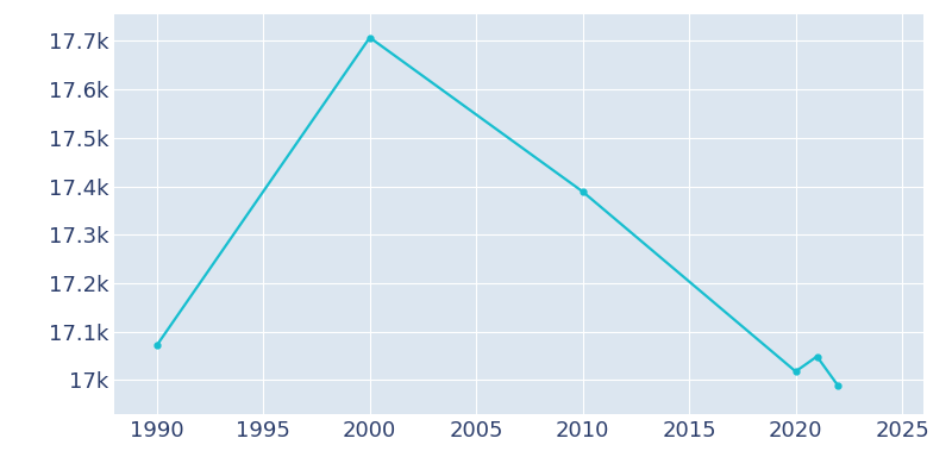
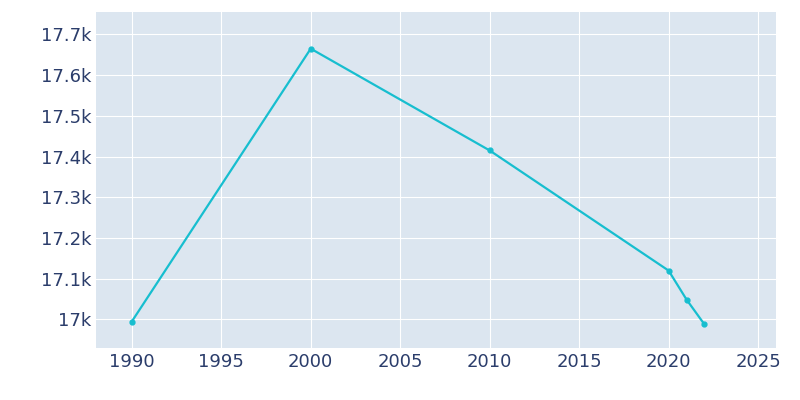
1990: 17.072k -> 16.995k
2000: 17.707k -> 17.665k
2010: 17.389k -> 17.415k
2020: 17.018k -> 17.120k
